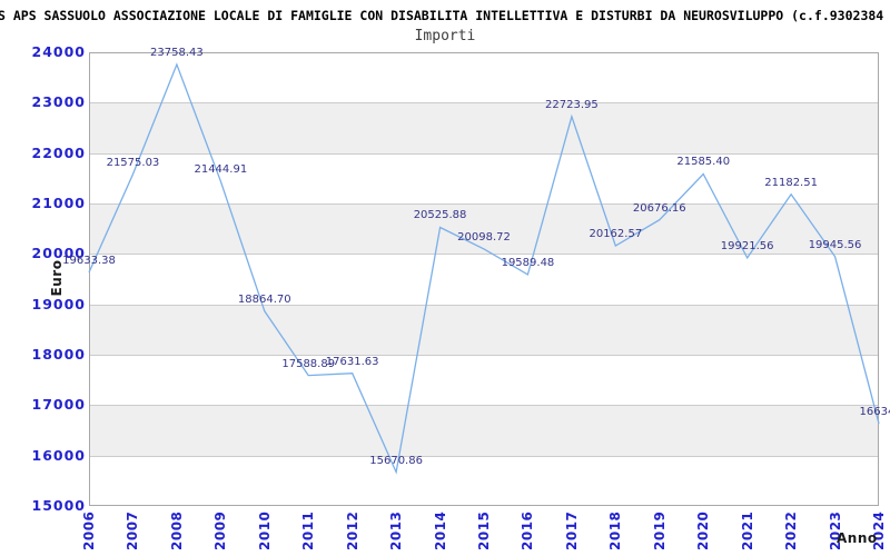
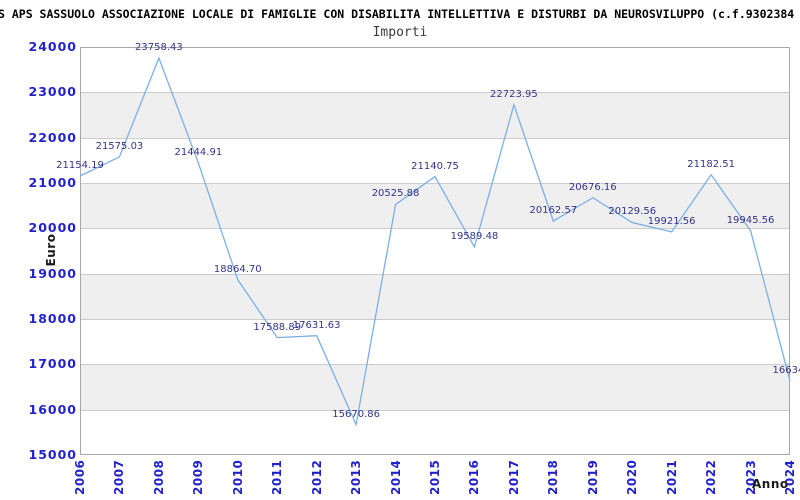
2006: 19633.38 -> 21154.19
2015: 20098.72 -> 21140.75
2020: 21585.40 -> 20129.56
